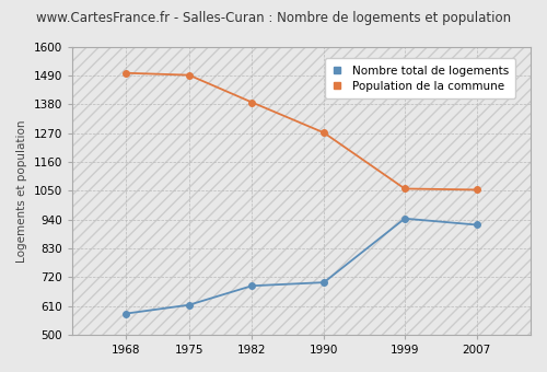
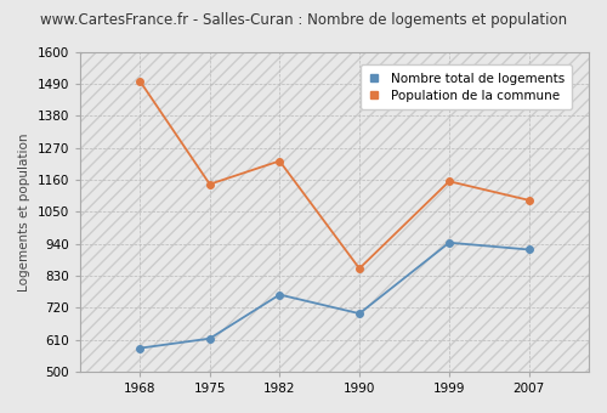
Population de la commune/1975: 1492 -> 1145
Nombre total de logements/1982: 687 -> 765
Population de la commune/1982: 1388 -> 1225
Population de la commune/1990: 1272 -> 855
Population de la commune/1999: 1058 -> 1155
Population de la commune/2007: 1054 -> 1090
